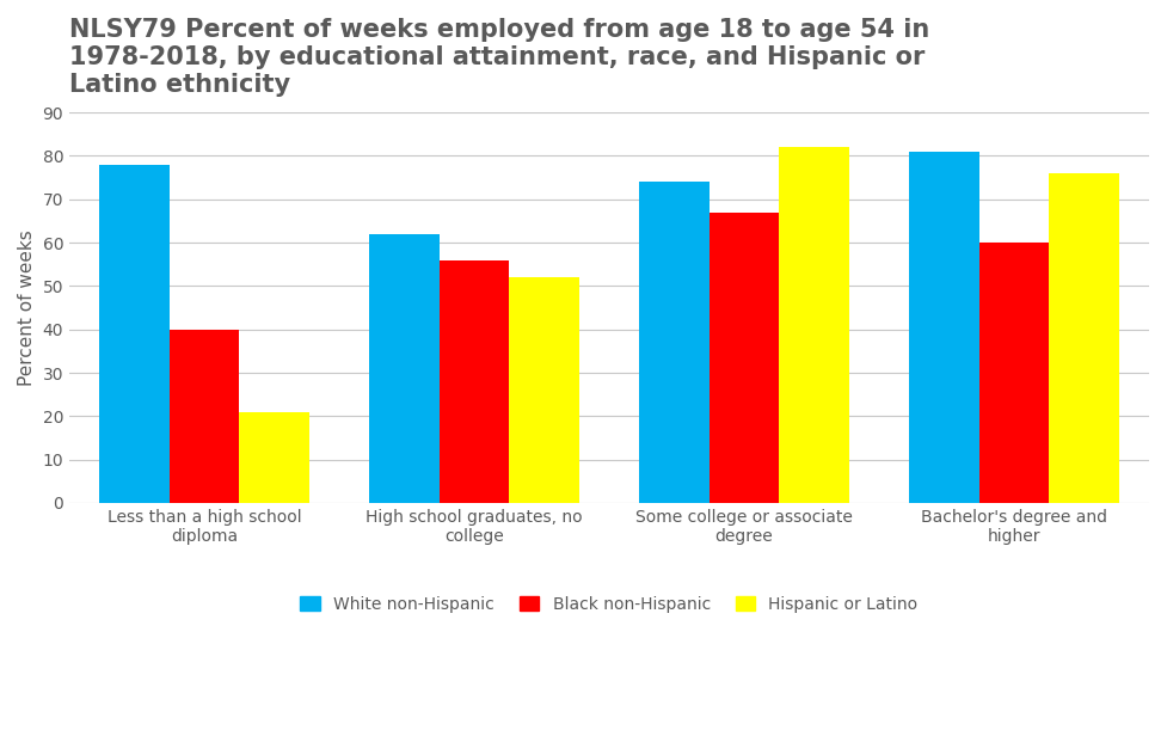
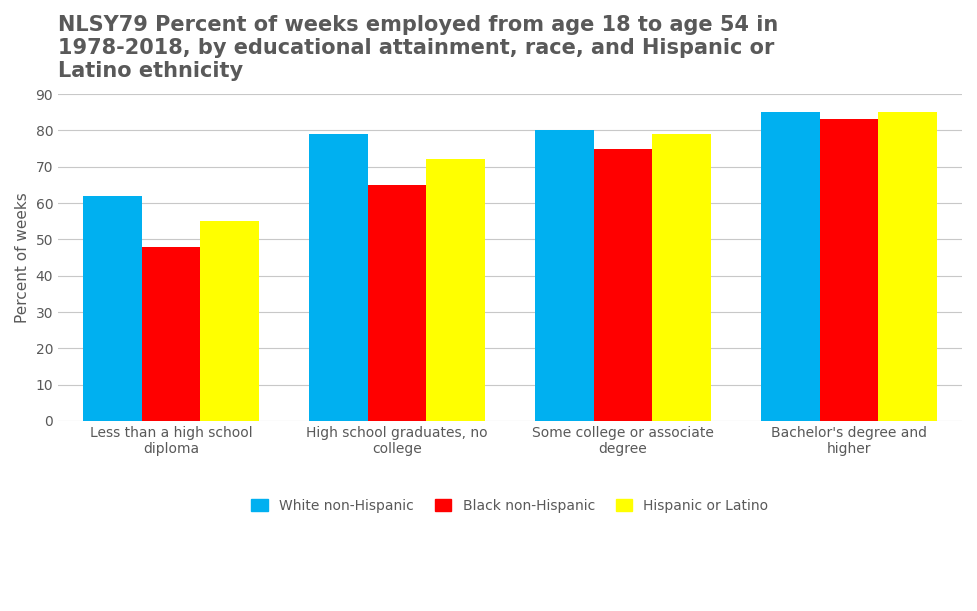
White non-Hispanic/Less than a high school diploma: 78 -> 62
Black non-Hispanic/Less than a high school diploma: 40 -> 48
Hispanic or Latino/Less than a high school diploma: 21 -> 55
White non-Hispanic/High school graduates, no college: 62 -> 79
Black non-Hispanic/High school graduates, no college: 56 -> 65
Hispanic or Latino/High school graduates, no college: 52 -> 72
White non-Hispanic/Some college or associate degree: 74 -> 80
Black non-Hispanic/Some college or associate degree: 67 -> 75
Hispanic or Latino/Some college or associate degree: 82 -> 79
White non-Hispanic/Bachelor's degree and higher: 81 -> 85
Black non-Hispanic/Bachelor's degree and higher: 60 -> 83
Hispanic or Latino/Bachelor's degree and higher: 76 -> 85
